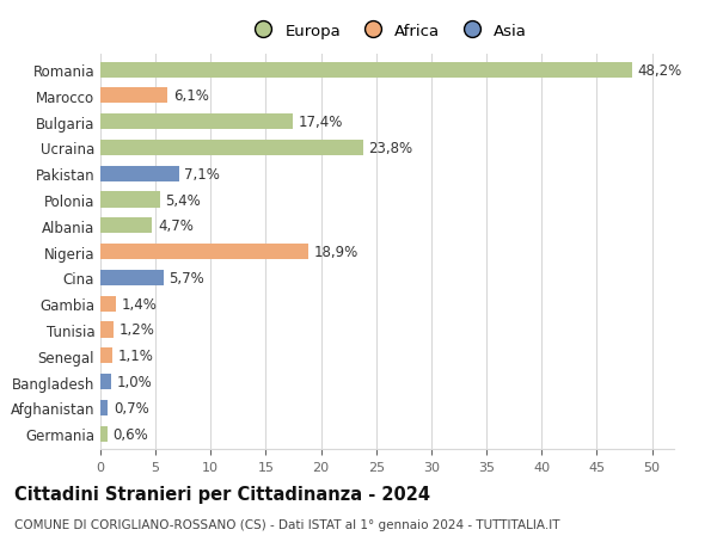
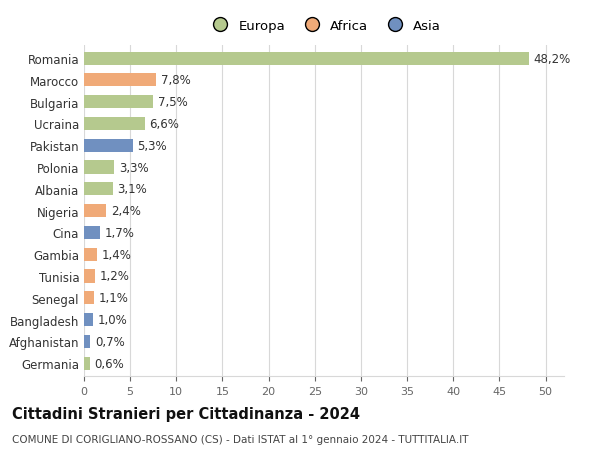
Marocco: 6,1% -> 7,8%
Bulgaria: 17,4% -> 7,5%
Ucraina: 23,8% -> 6,6%
Pakistan: 7,1% -> 5,3%
Polonia: 5,4% -> 3,3%
Albania: 4,7% -> 3,1%
Nigeria: 18,9% -> 2,4%
Cina: 5,7% -> 1,7%
